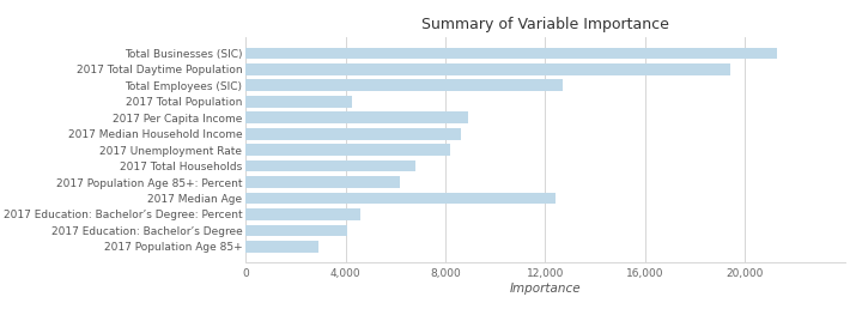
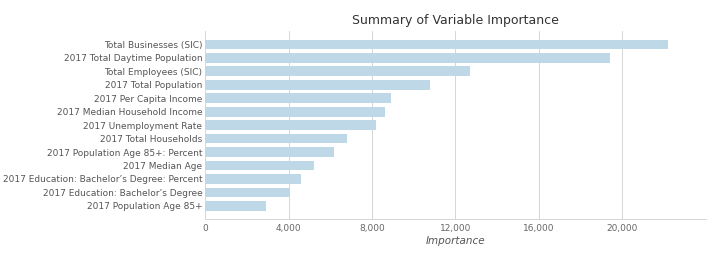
Total Businesses (SIC): 21,300 -> 22,200
2017 Total Population: 4,250 -> 10,800
2017 Median Age: 12,400 -> 5,200
